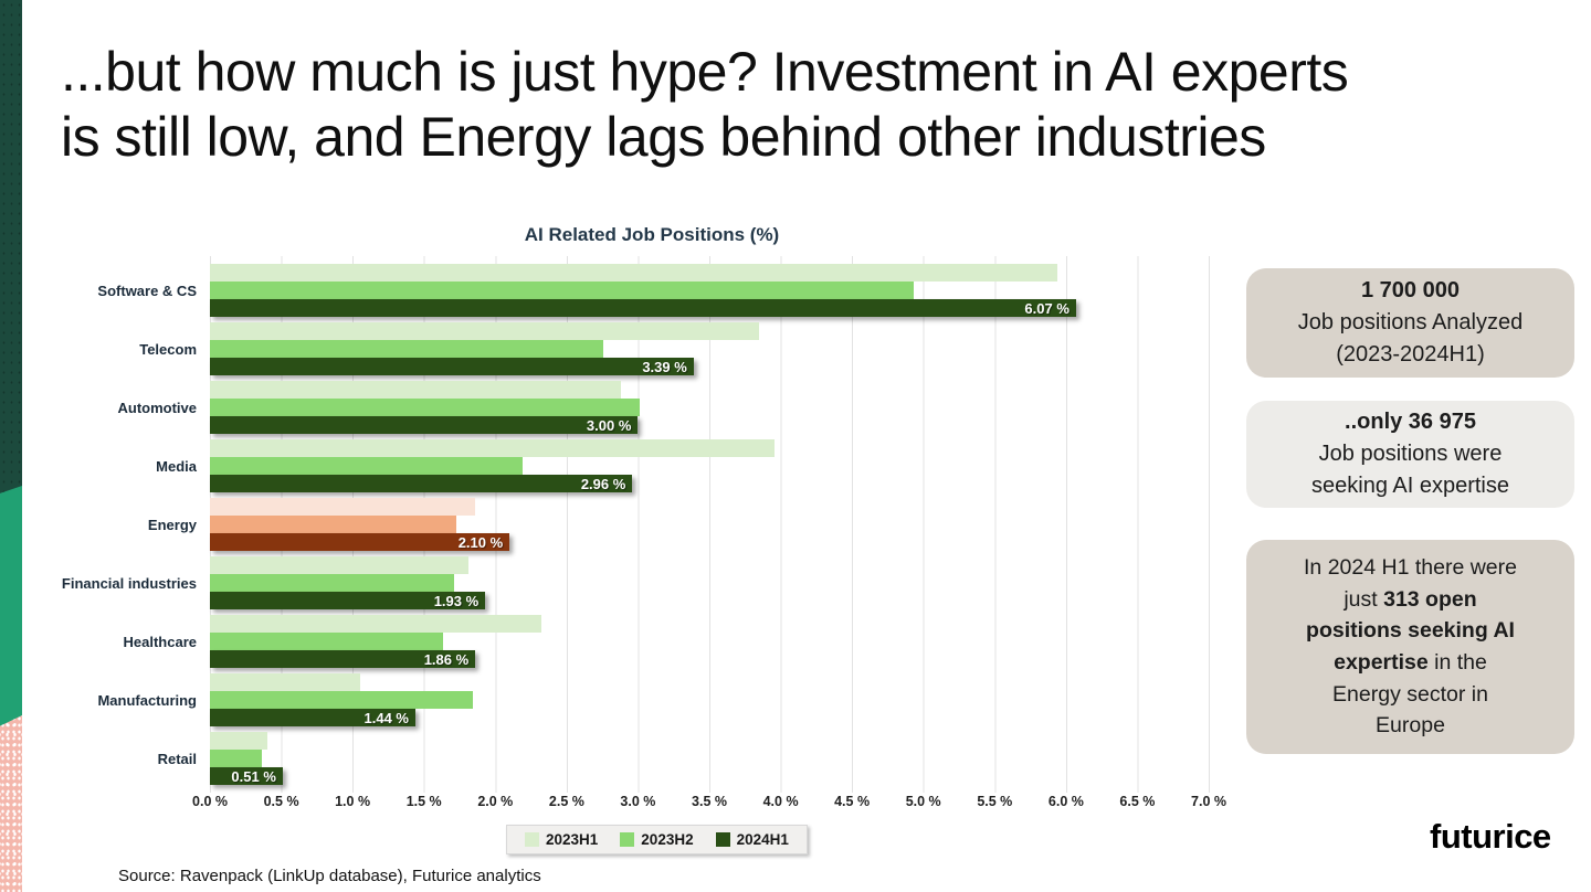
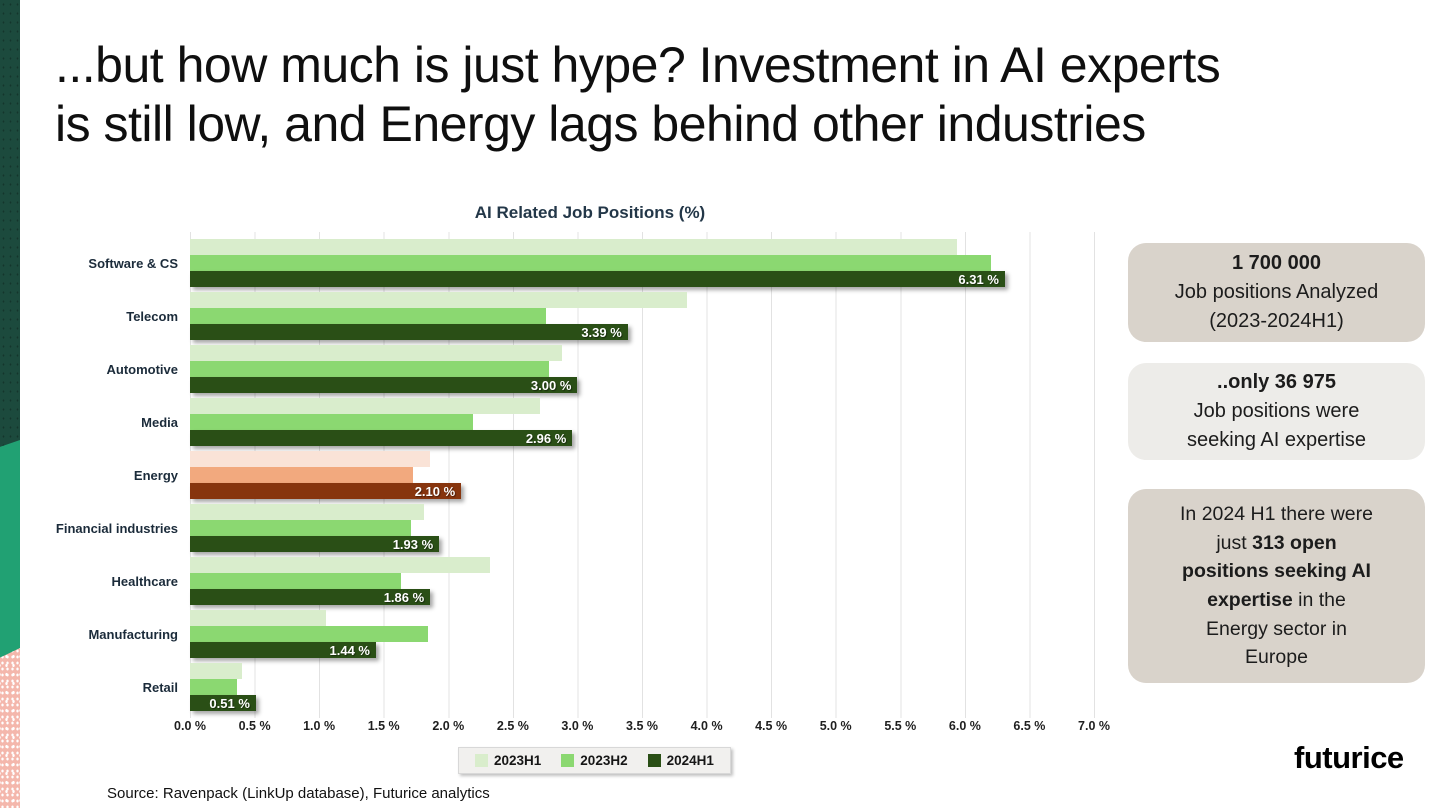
2023H2/Software & CS: 4.93% -> 6.20%
2024H1/Software & CS: 6.07 -> 6.31
2023H2/Automotive: 3.01% -> 2.78%
2023H1/Media: 3.96% -> 2.71%
